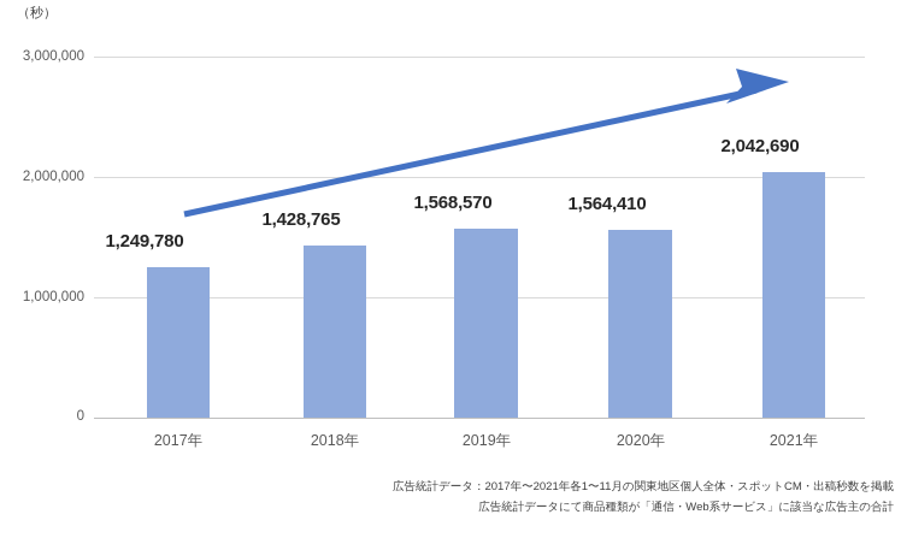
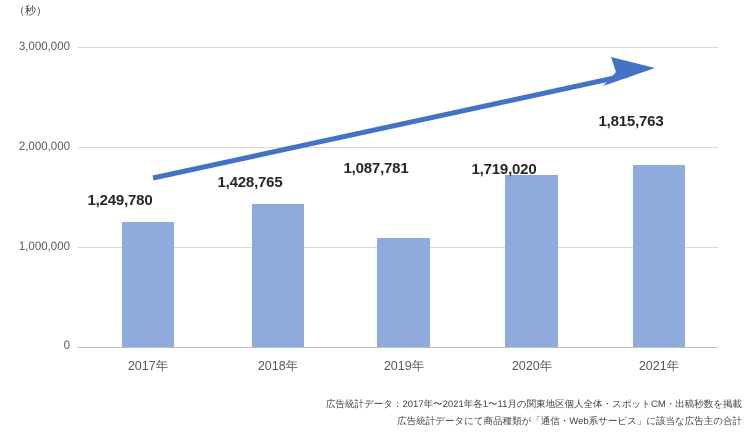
2019年: 1,568,570 -> 1,087,781
2020年: 1,564,410 -> 1,719,020
2021年: 2,042,690 -> 1,815,763
